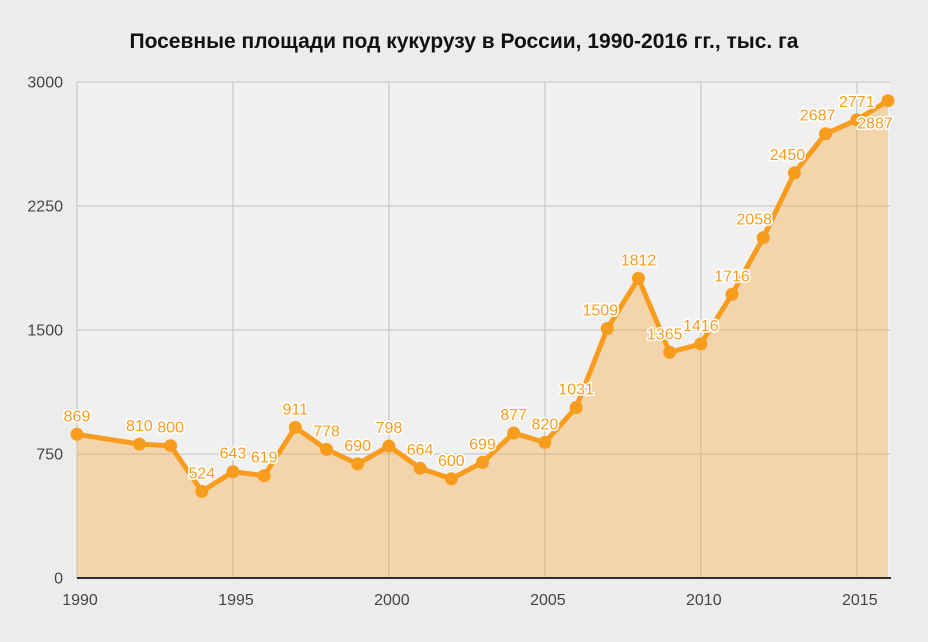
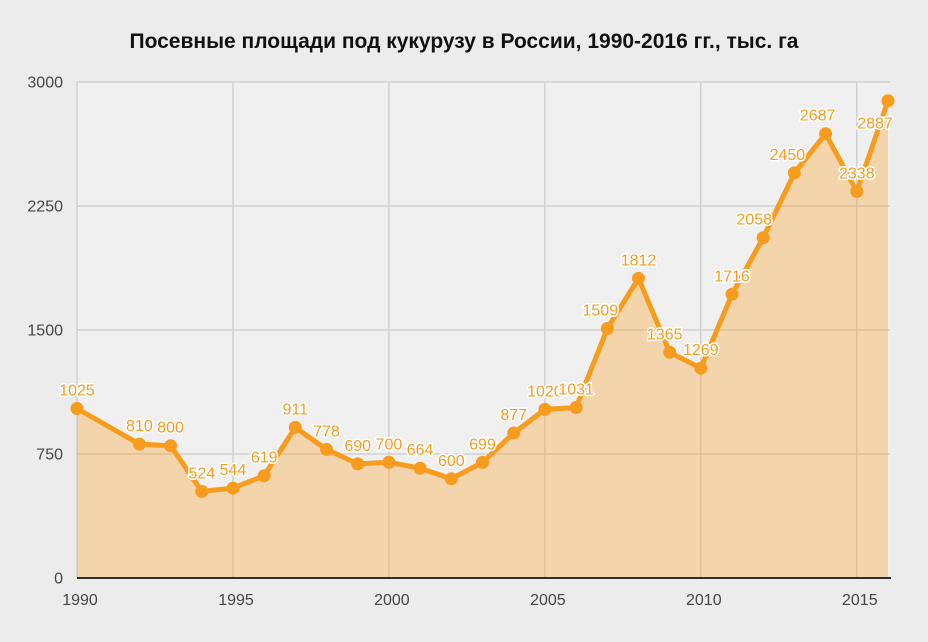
1990: 869 -> 1025
1995: 643 -> 544
2000: 798 -> 700
2005: 820 -> 1020
2010: 1416 -> 1269
2015: 2771 -> 2338
